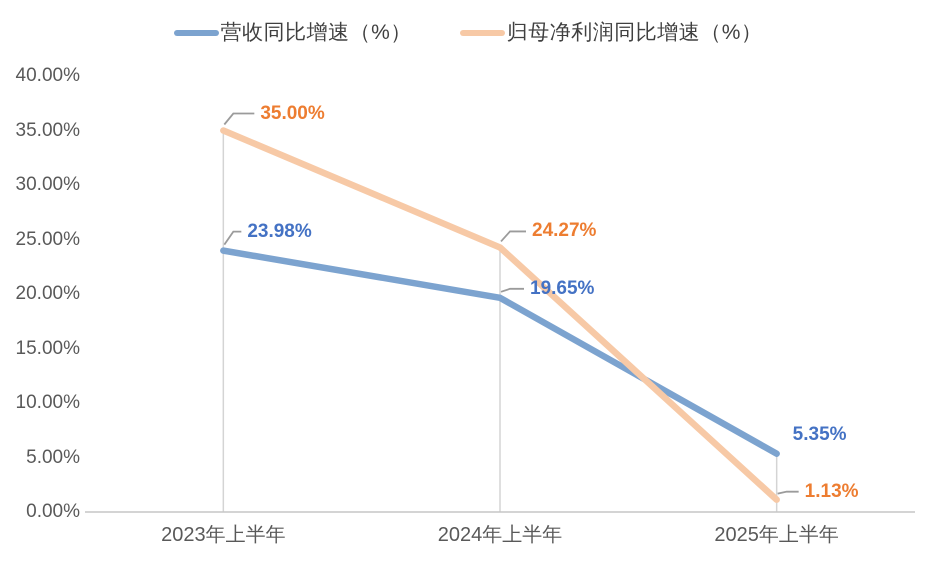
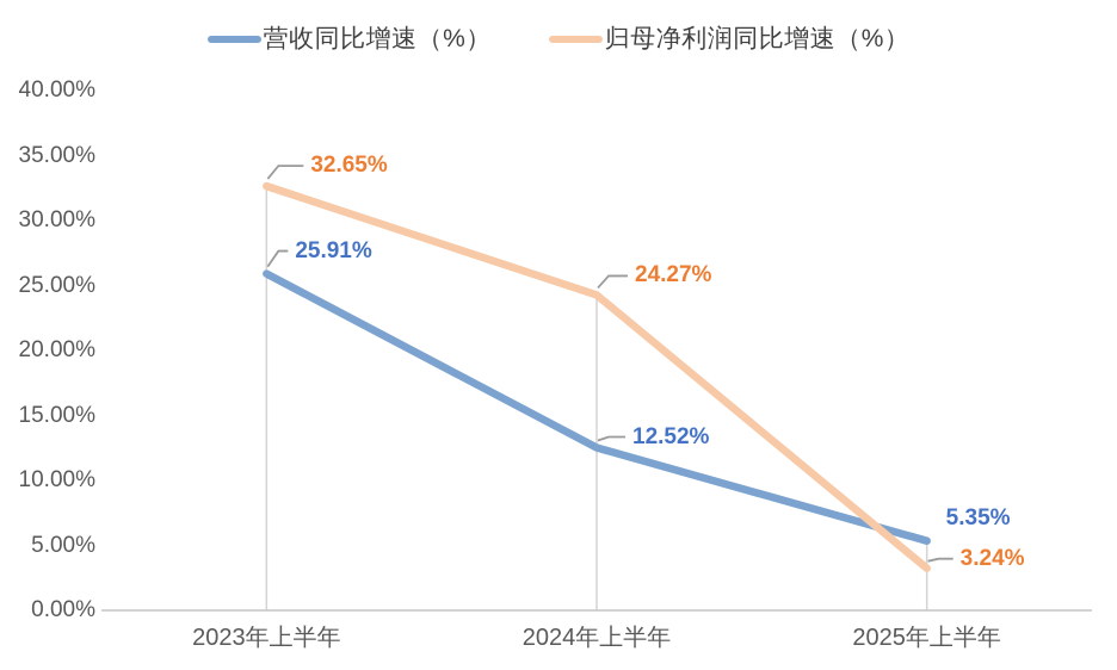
营收同比增速（%）/2023年上半年: 23.98% -> 25.91%
归母净利润同比增速（%）/2023年上半年: 35.00% -> 32.65%
营收同比增速（%）/2024年上半年: 19.65% -> 12.52%
归母净利润同比增速（%）/2025年上半年: 1.13% -> 3.24%
